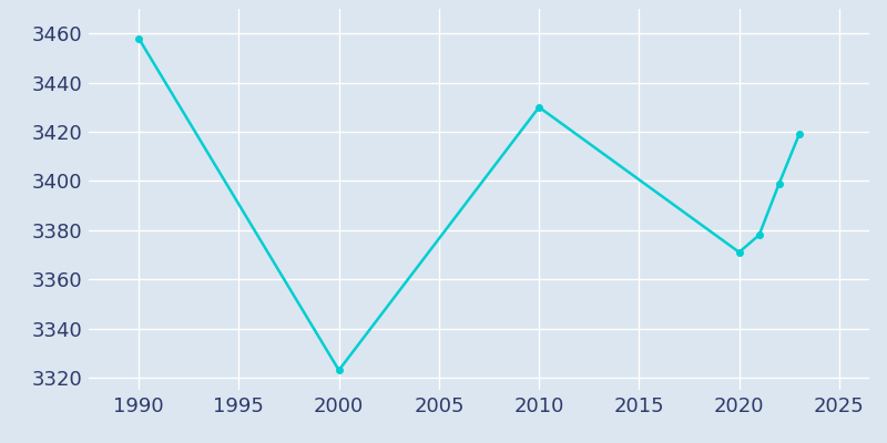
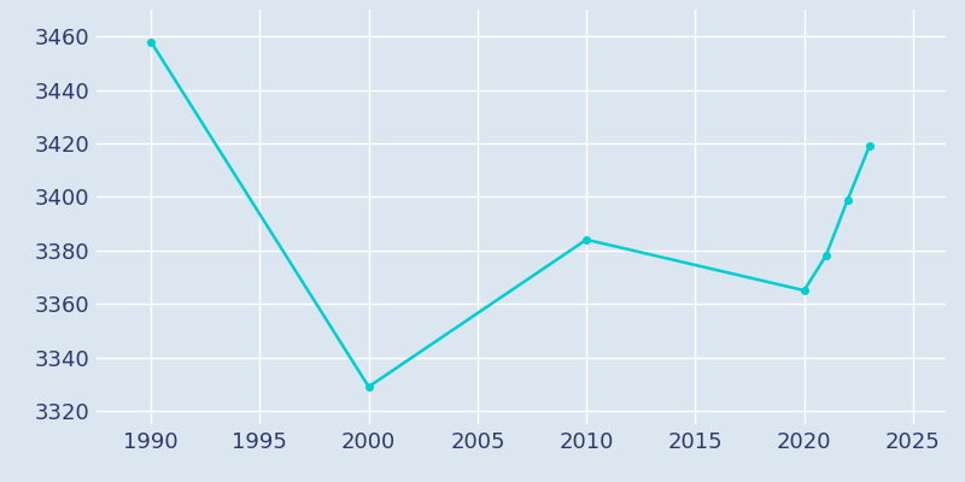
2000: 3323 -> 3329
2010: 3430 -> 3384
2020: 3371 -> 3365
